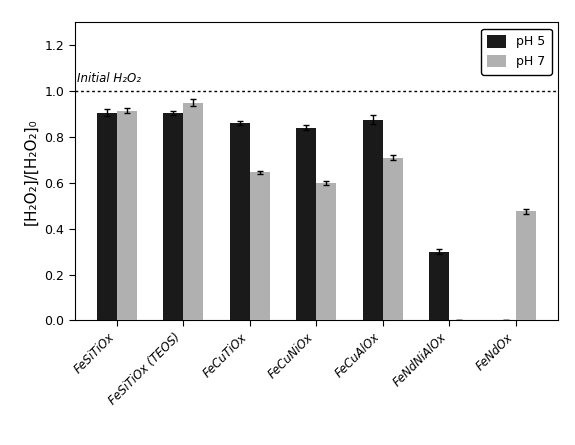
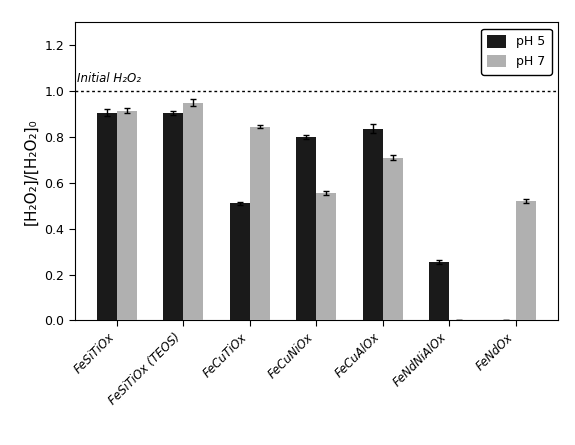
pH 5/FeCuTiOx: 0.860 -> 0.510
pH 7/FeCuTiOx: 0.645 -> 0.845
pH 5/FeCuNiOx: 0.840 -> 0.800
pH 7/FeCuNiOx: 0.600 -> 0.555
pH 5/FeCuAlOx: 0.875 -> 0.835
pH 5/FeNdNiAlOx: 0.300 -> 0.255
pH 7/FeNdOx: 0.475 -> 0.520
